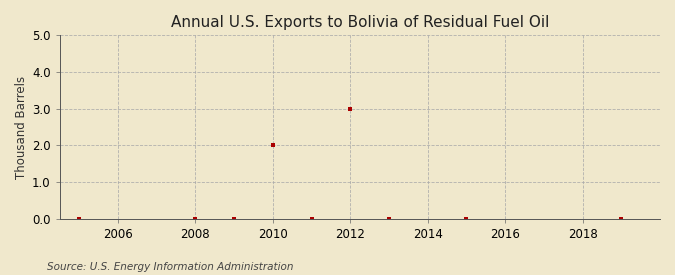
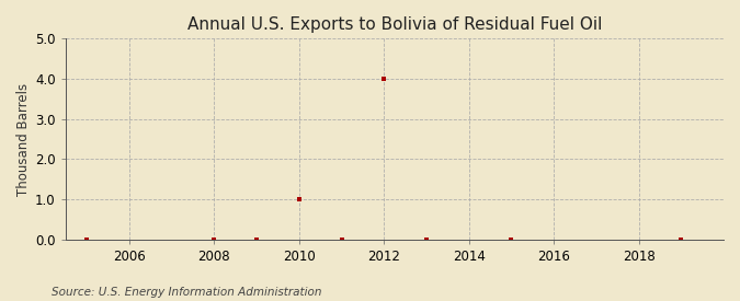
2010: 2 -> 1
2012: 3 -> 4
